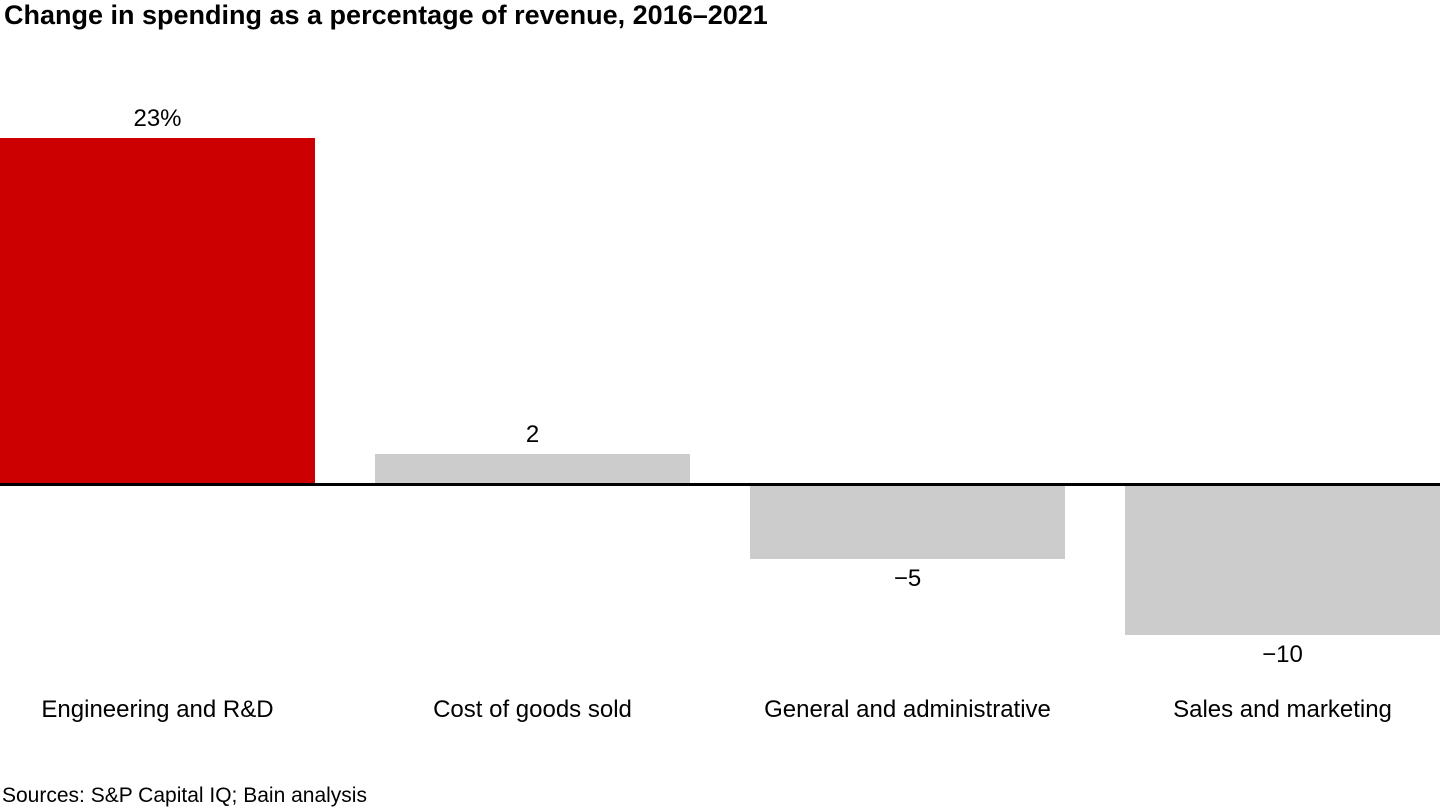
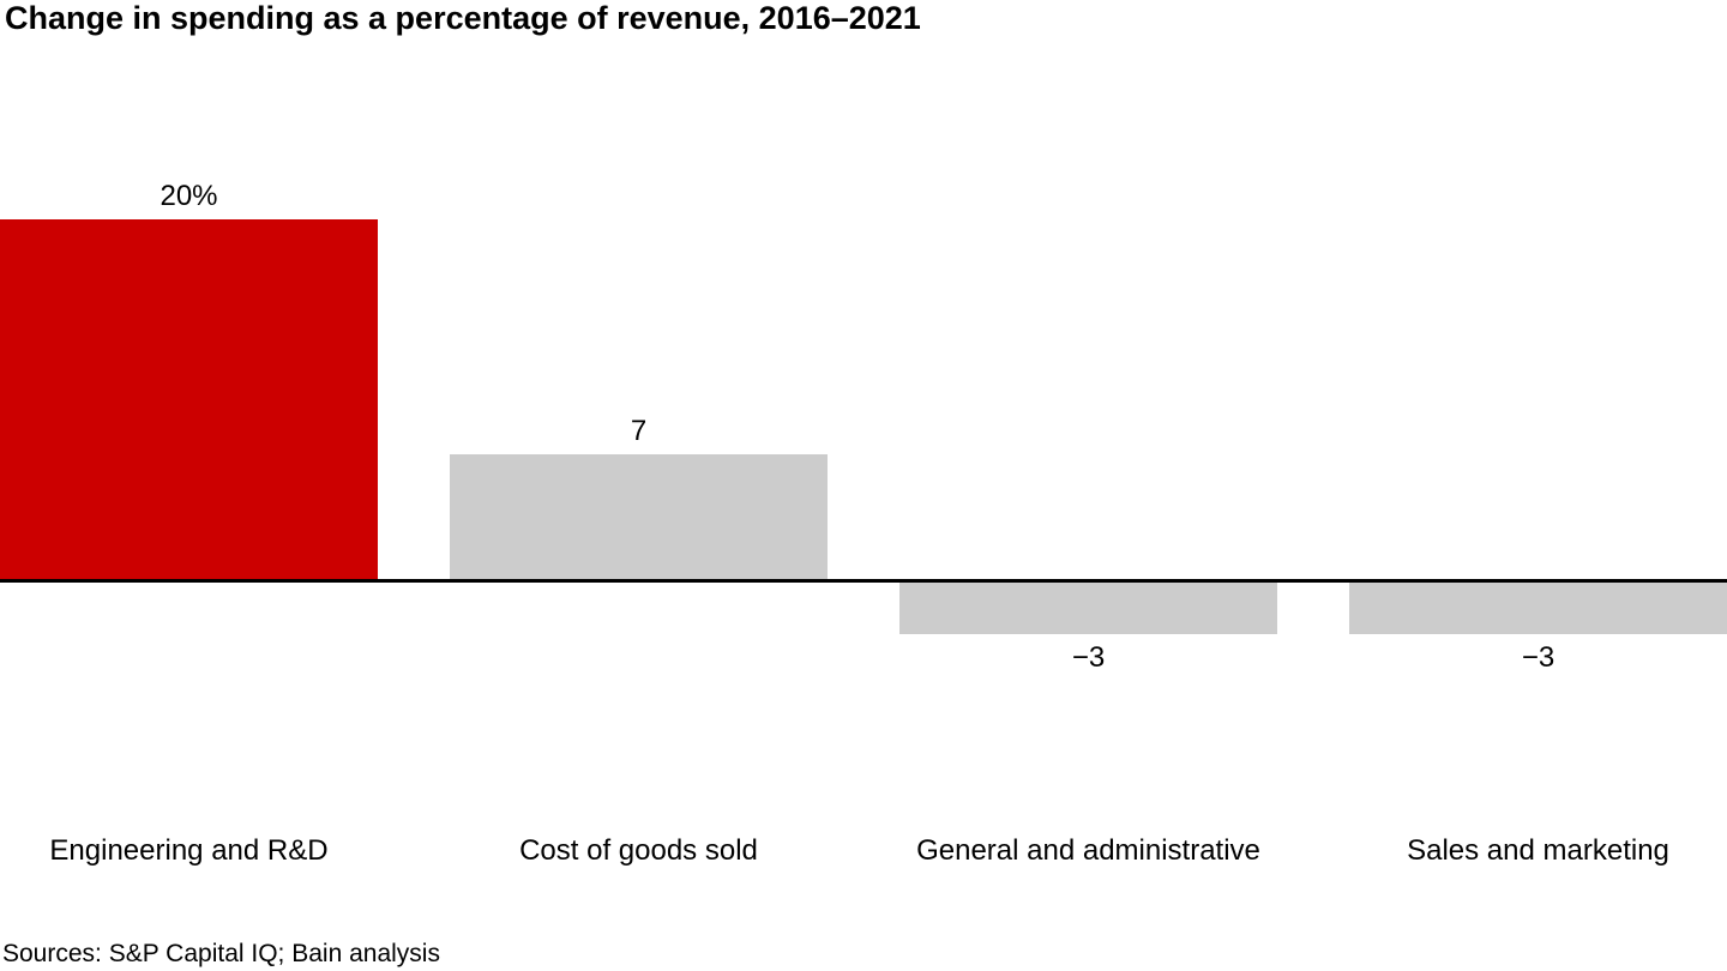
Engineering and R&D: 23% -> 20%
Cost of goods sold: 2 -> 7
General and administrative: −5 -> −3
Sales and marketing: −10 -> −3
